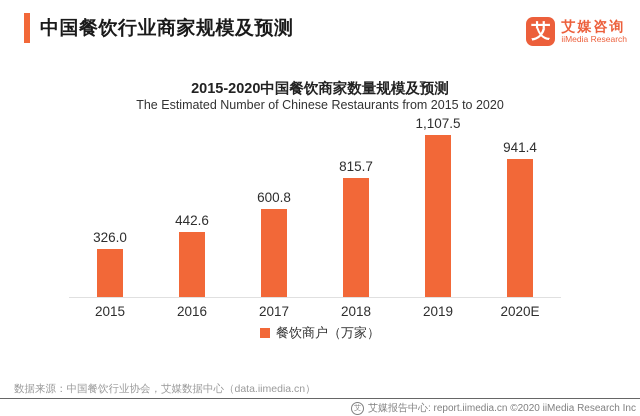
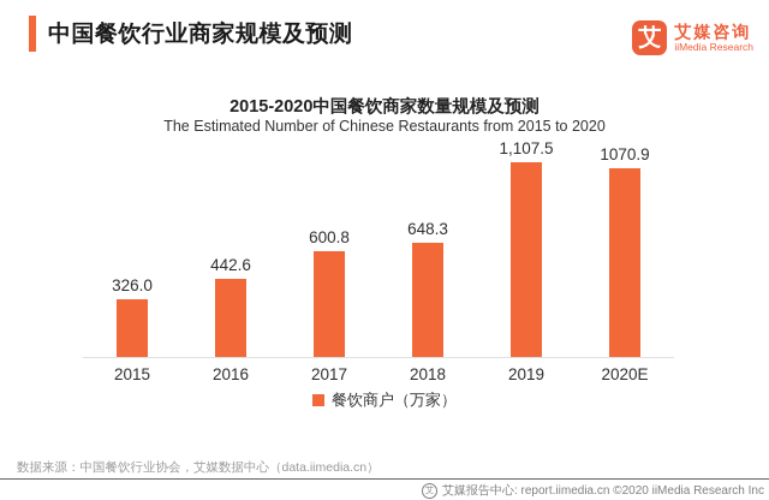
2018: 815.7 -> 648.3
2020E: 941.4 -> 1070.9
